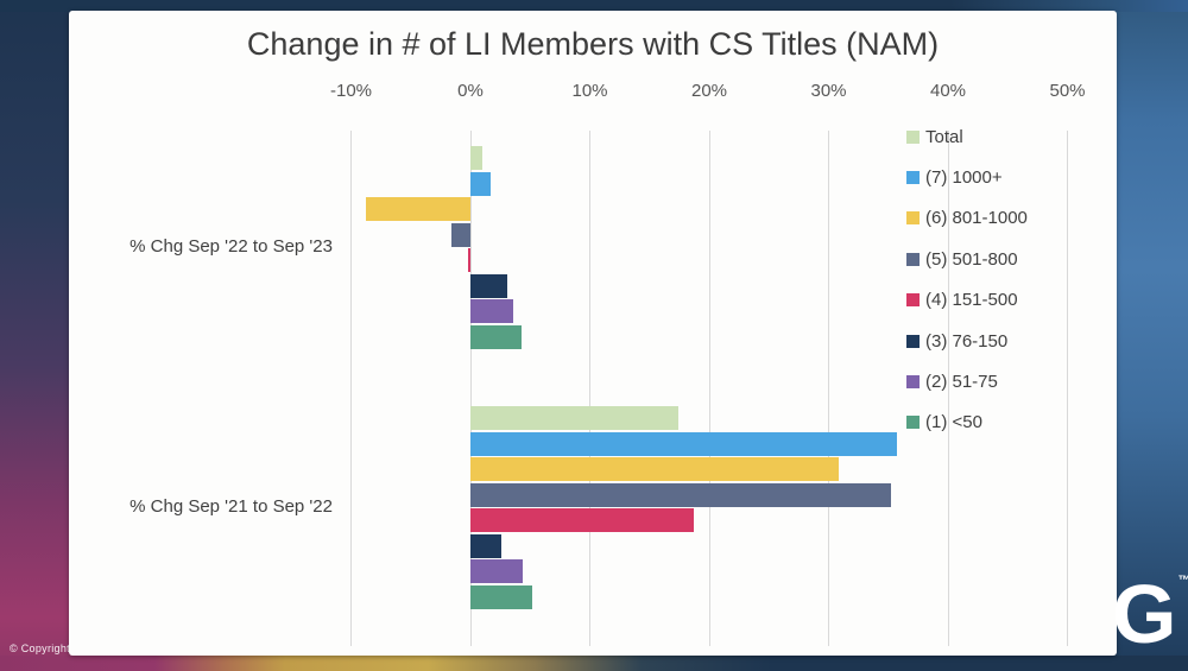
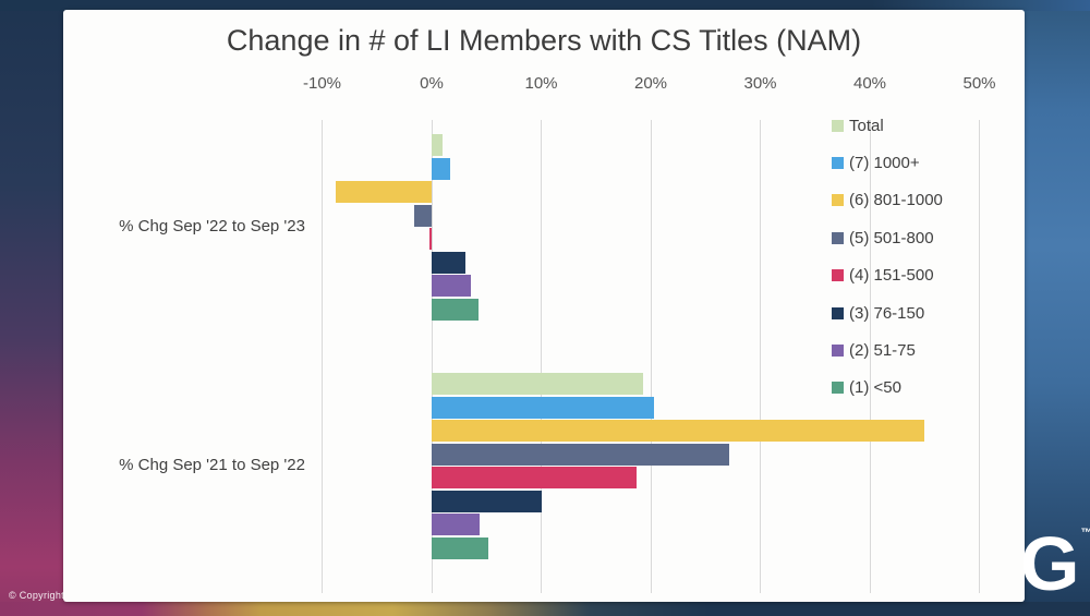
Total/% Chg Sep '21 to Sep '22: 17.4% -> 19.3%
(7) 1000+/% Chg Sep '21 to Sep '22: 35.7% -> 20.3%
(6) 801-1000/% Chg Sep '21 to Sep '22: 30.8% -> 45.0%
(5) 501-800/% Chg Sep '21 to Sep '22: 35.2% -> 27.2%
(3) 76-150/% Chg Sep '21 to Sep '22: 2.6% -> 10.0%
